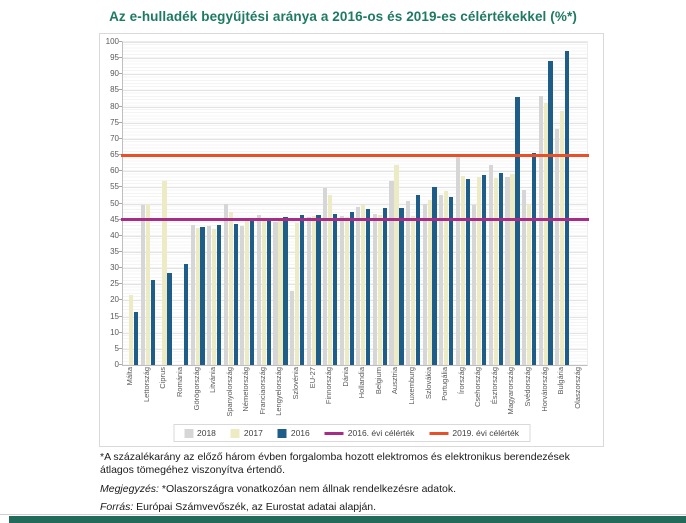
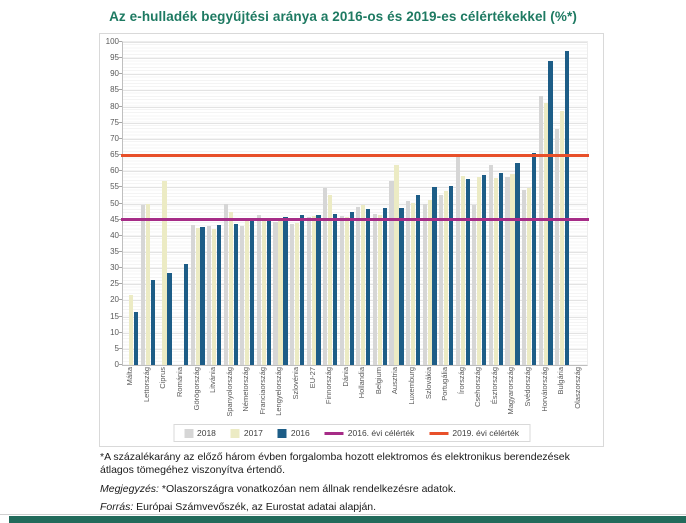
2018/Szlovénia: 23 -> 44
2017/Luxemburg: 46 -> 50
2016/Portugália: 52 -> 56
2016/Magyarország: 83 -> 62
2017/Svédország: 50 -> 55
